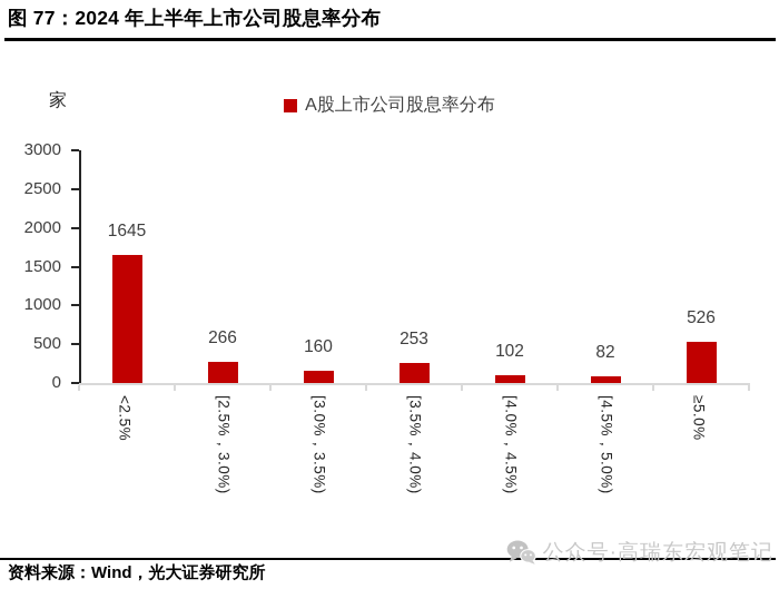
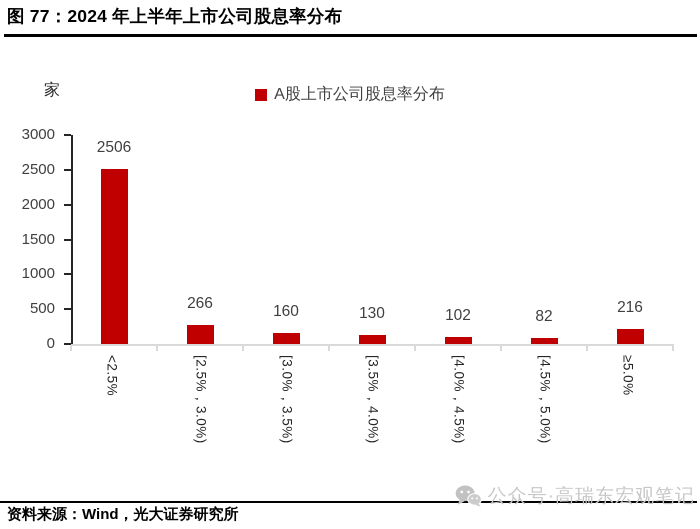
<2.5%: 1645 -> 2506
[3.5%，4.0%): 253 -> 130
≥5.0%: 526 -> 216
